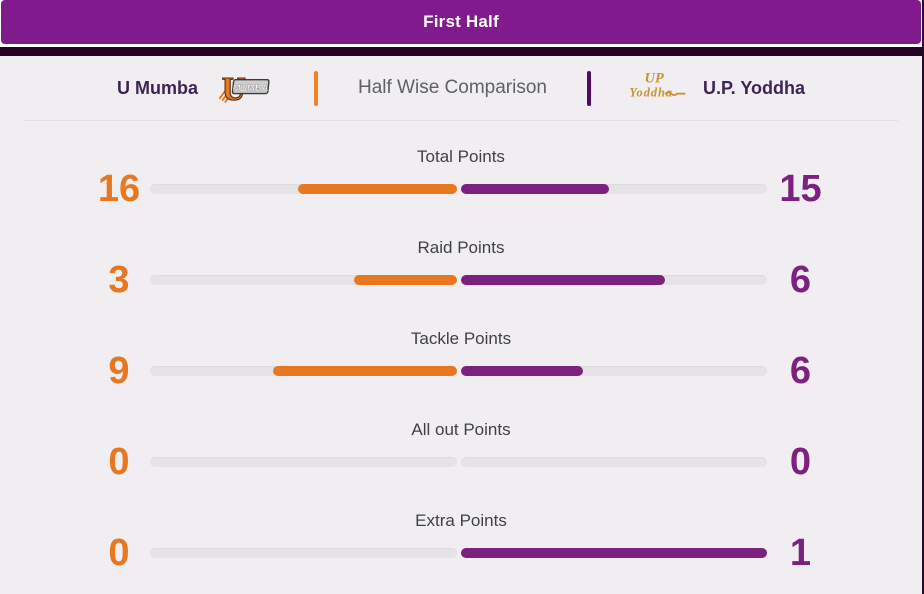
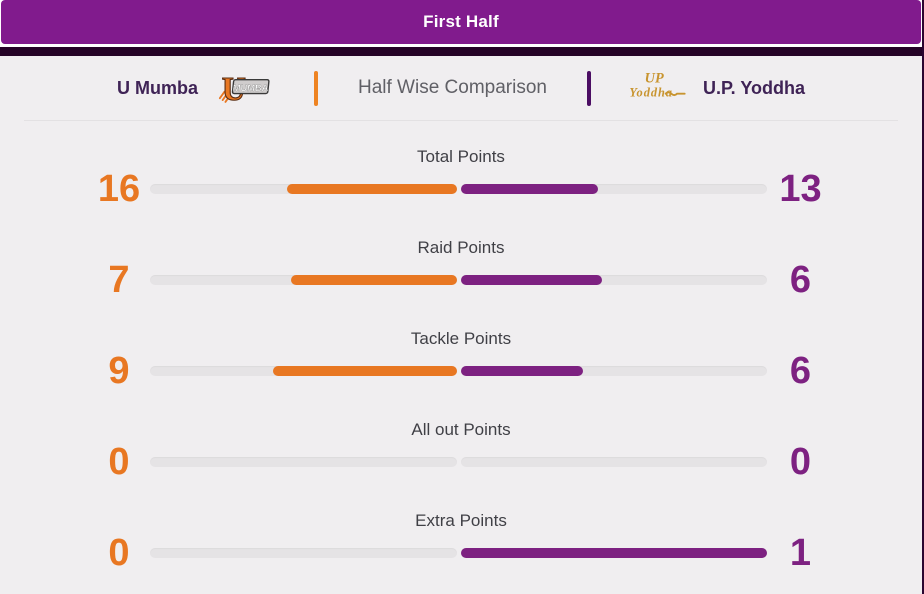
U.P. Yoddha/Total Points: 15 -> 13
U Mumba/Raid Points: 3 -> 7
